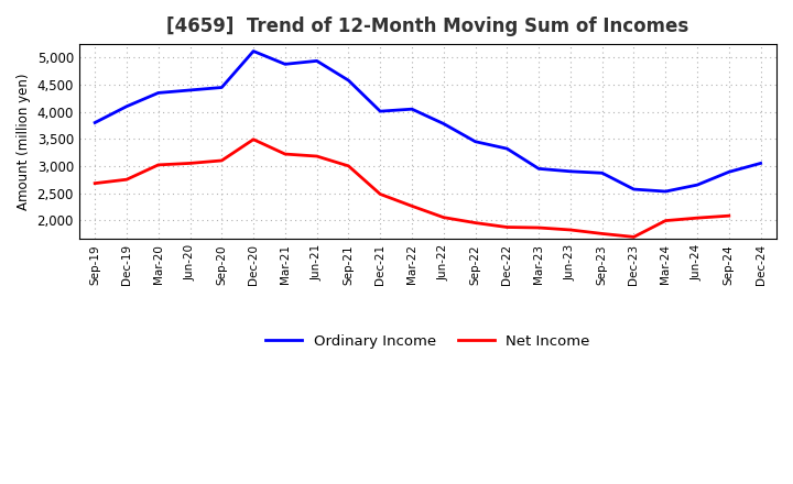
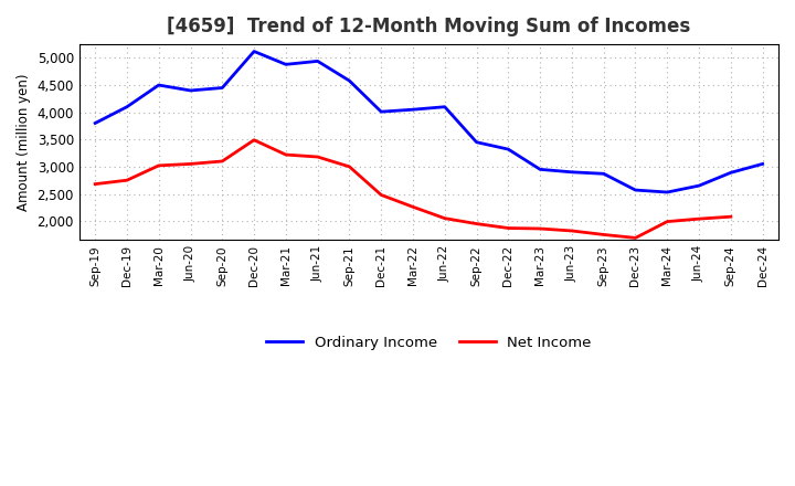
Ordinary Income/Mar-20: 4,350 -> 4,500
Ordinary Income/Jun-22: 3,780 -> 4,100
